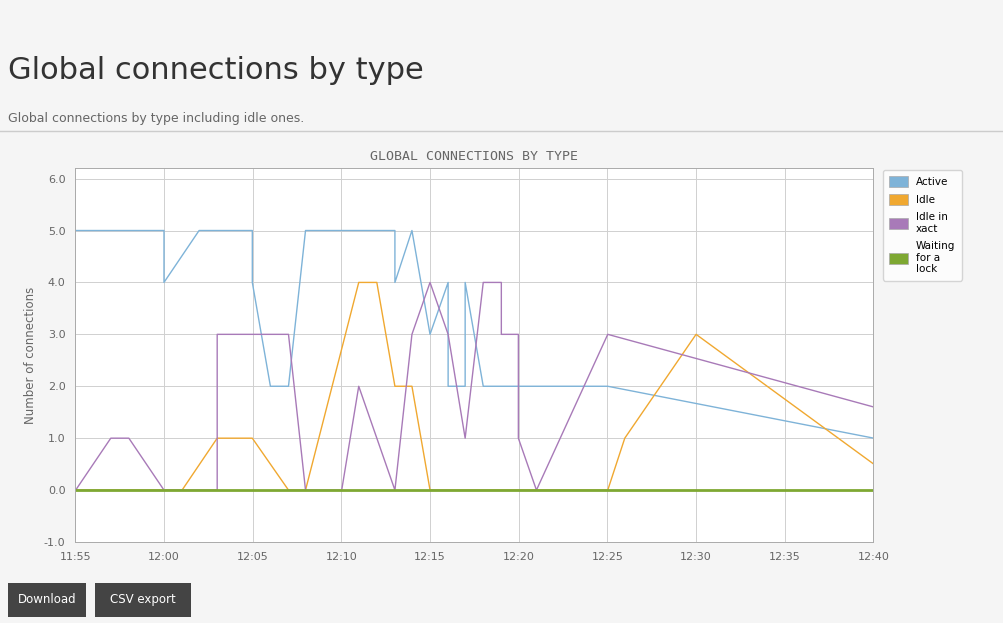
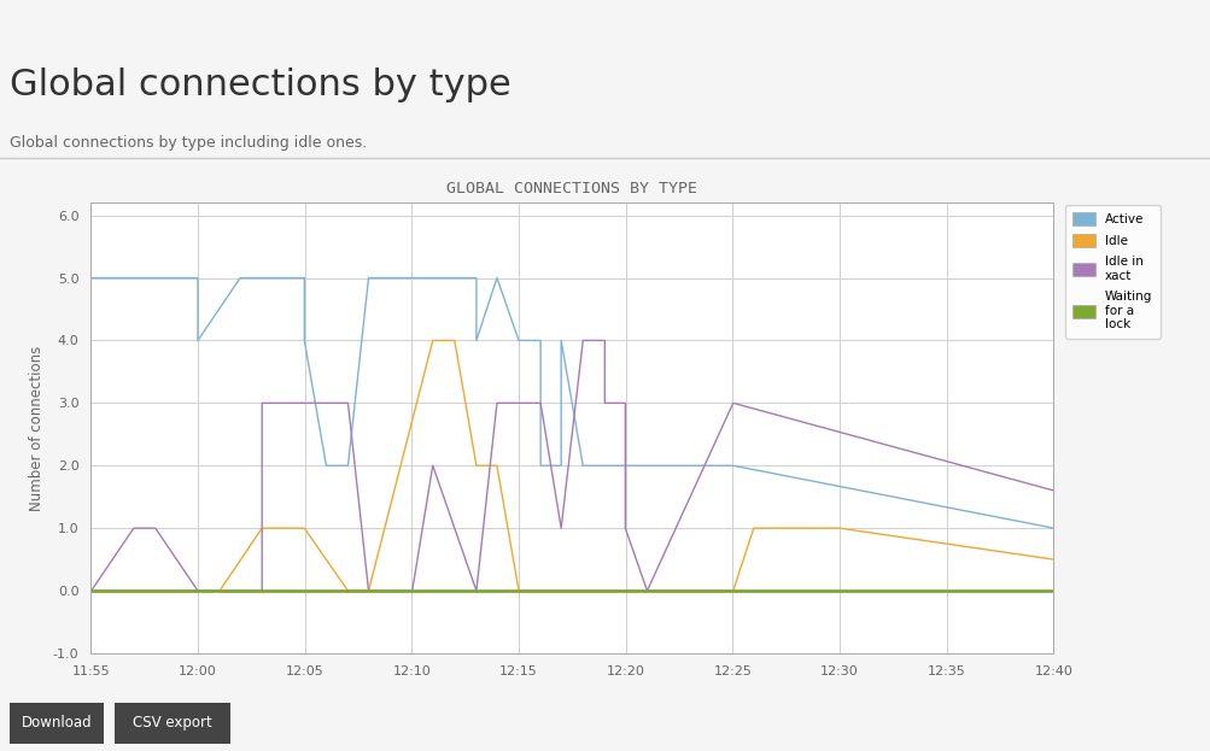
Active/12:15: 3 -> 4
Idle in xact/12:15: 4.0 -> 3.0
Idle/12:30: 3.0 -> 1.0
